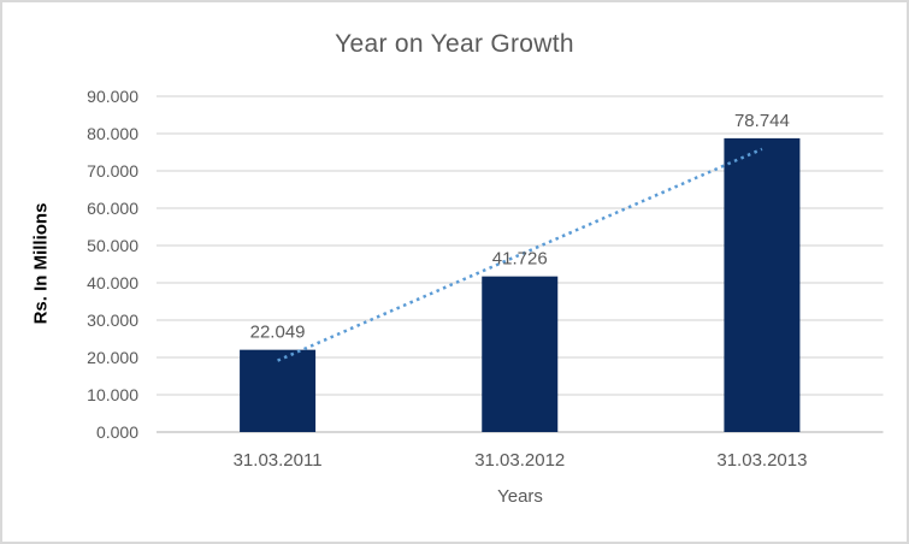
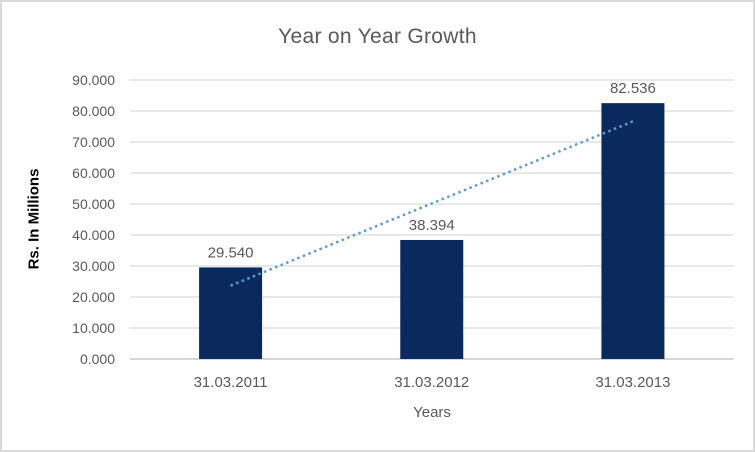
31.03.2011: 22.049 -> 29.540
31.03.2012: 41.726 -> 38.394
31.03.2013: 78.744 -> 82.536
